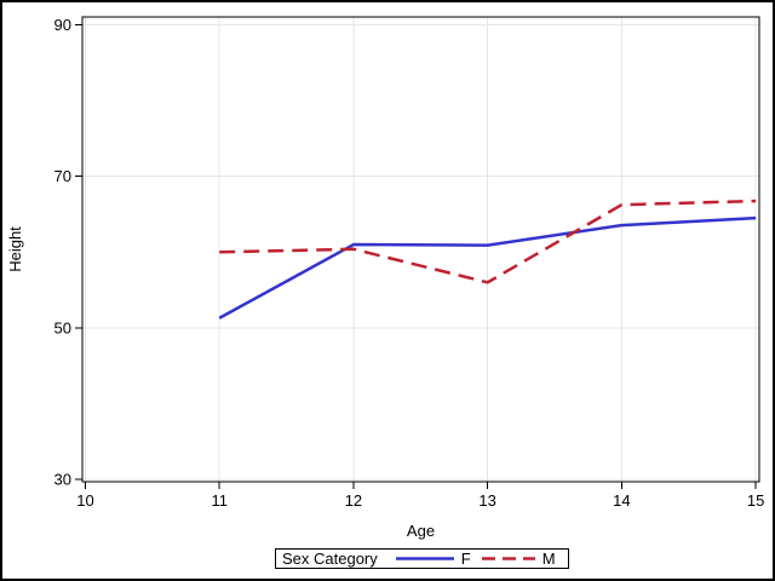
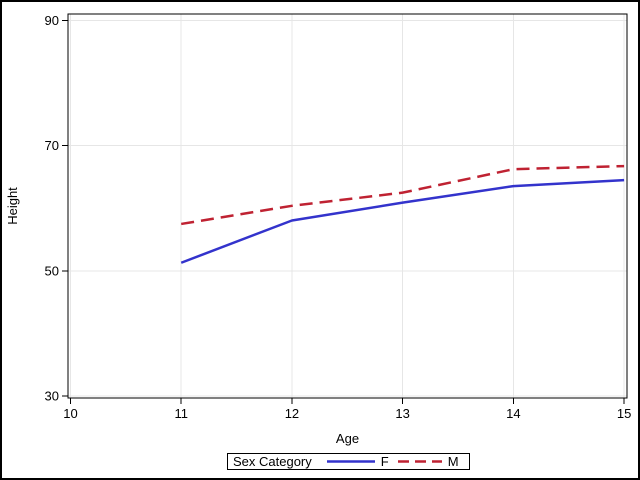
M/11: 60 -> 58
F/12: 61 -> 58
M/13: 56 -> 62
